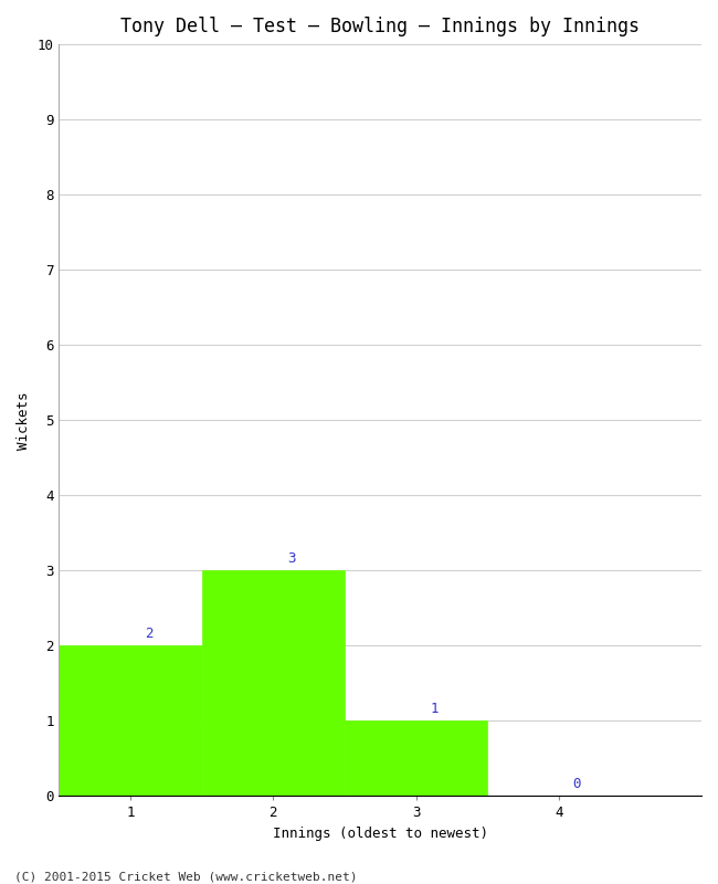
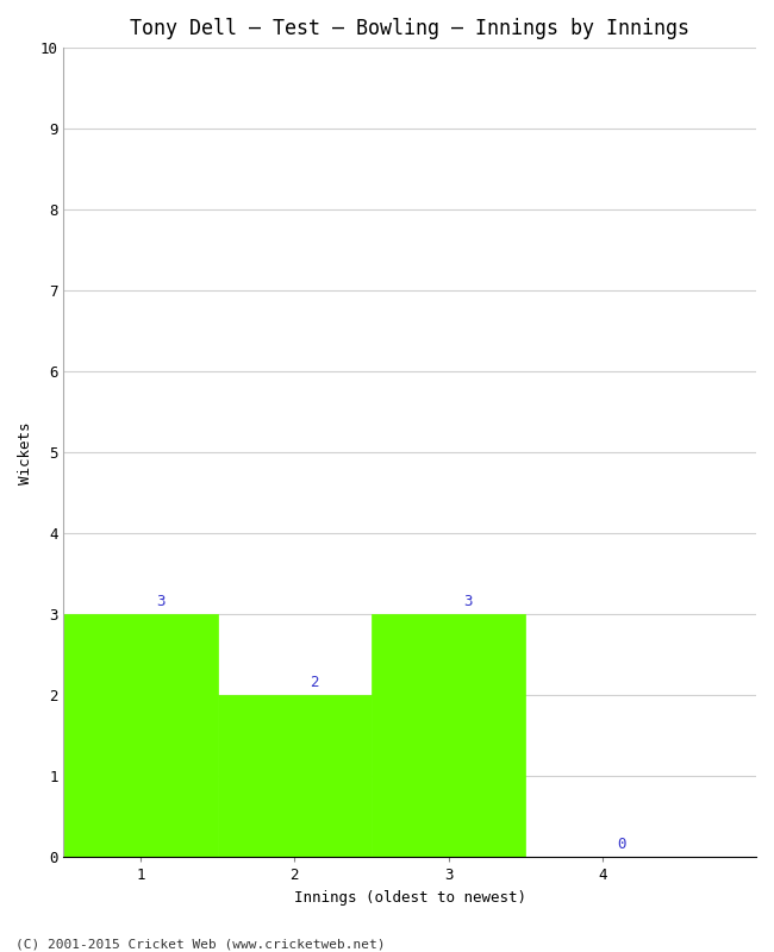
1: 2 -> 3
2: 3 -> 2
3: 1 -> 3
